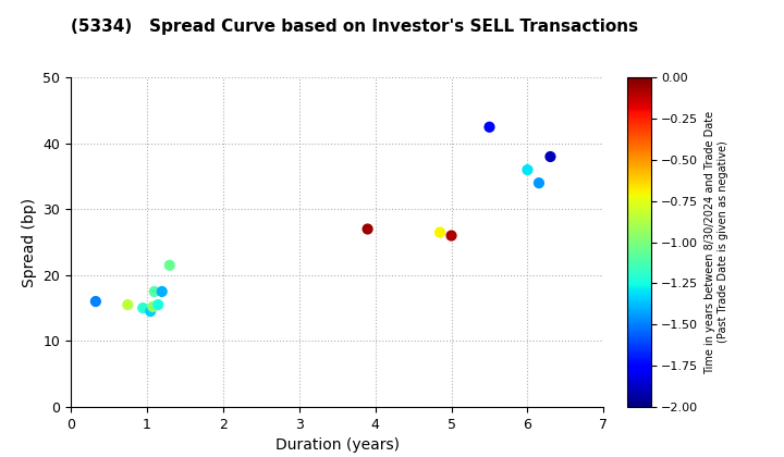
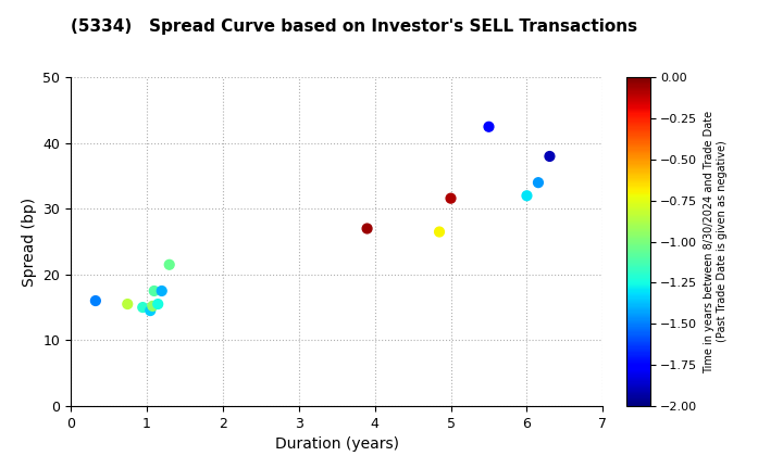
5: 26.0 -> 31.6
6: 36.0 -> 32.0
